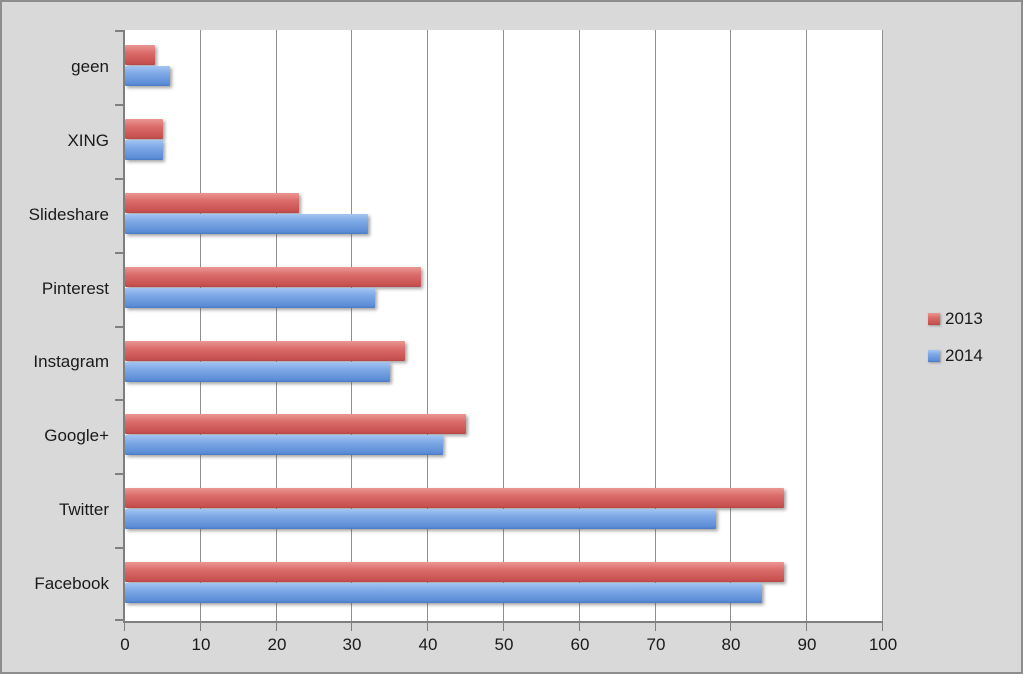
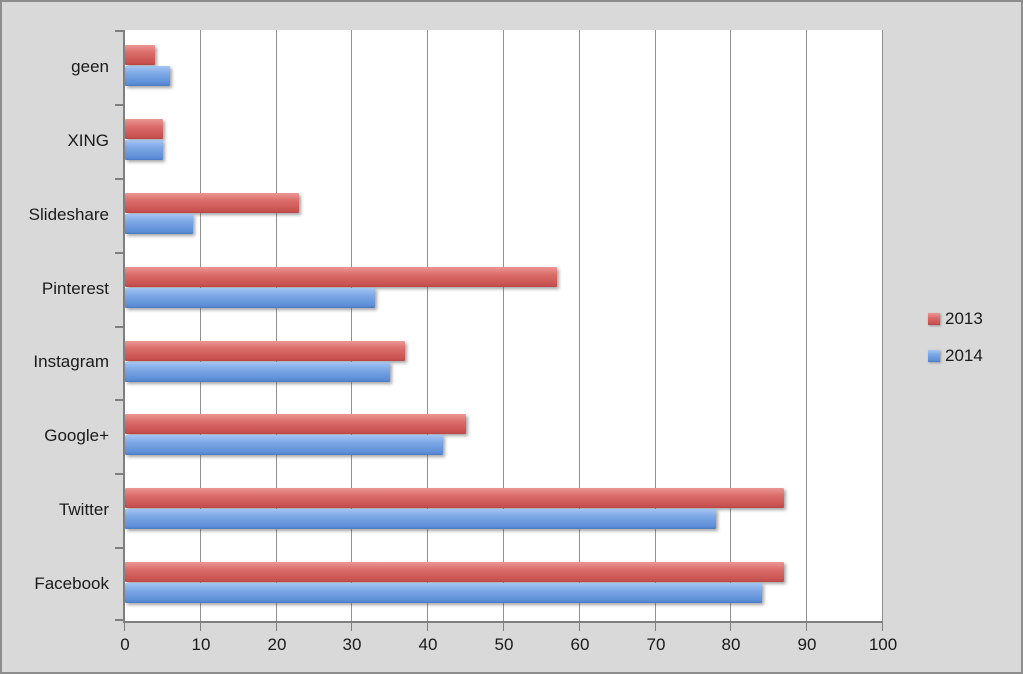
2014/Slideshare: 32 -> 9
2013/Pinterest: 39 -> 57
